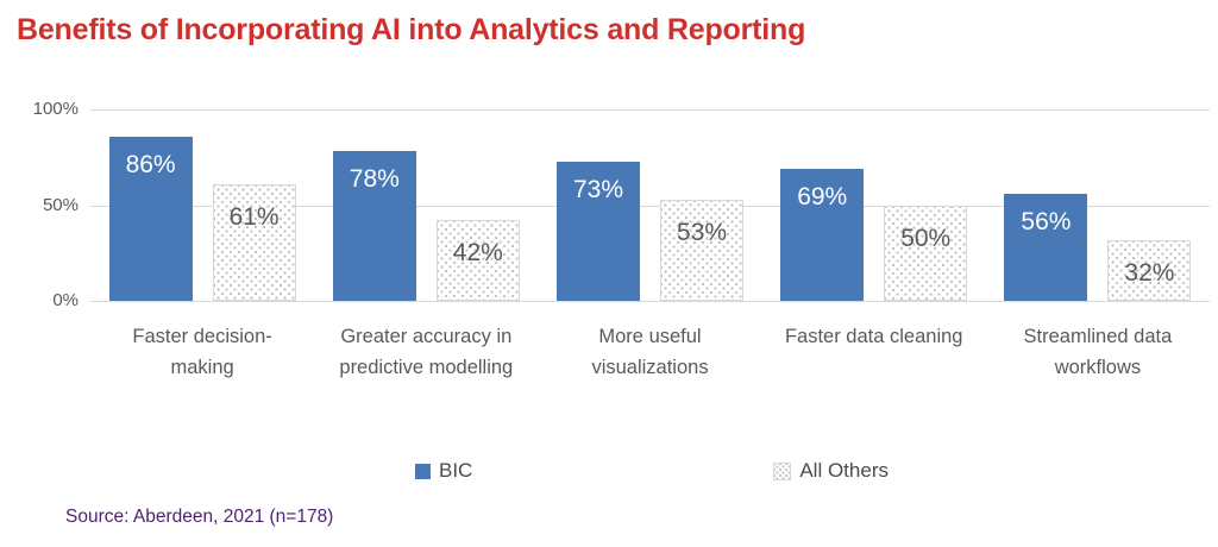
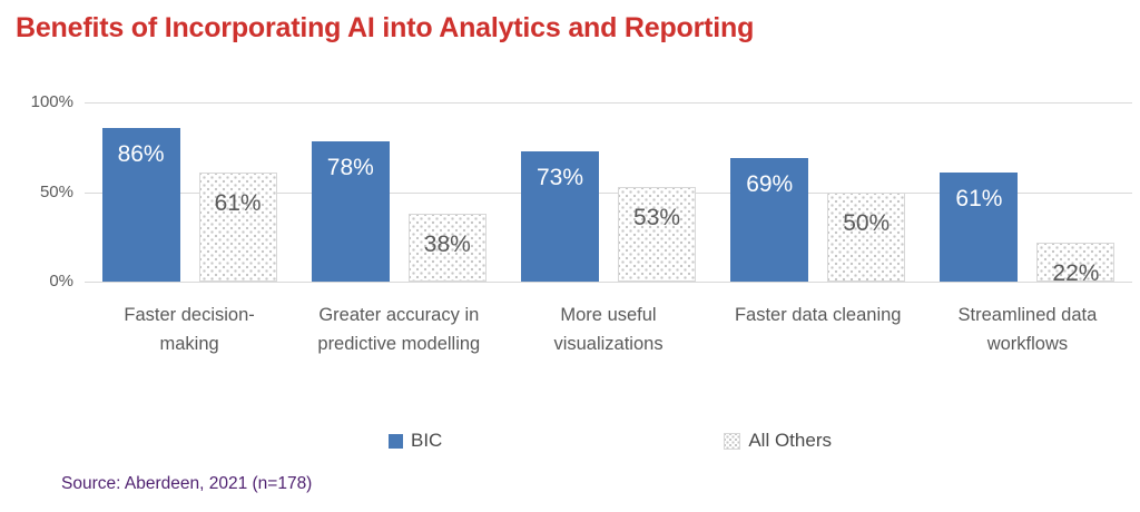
All Others/Greater accuracy in predictive modelling: 42% -> 38%
BIC/Streamlined data workflows: 56% -> 61%
All Others/Streamlined data workflows: 32% -> 22%
